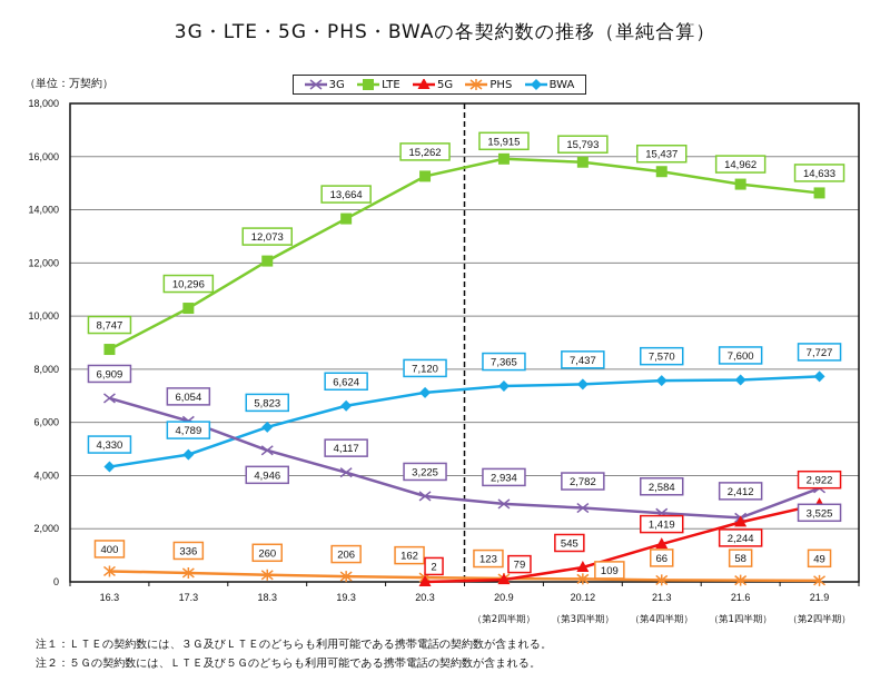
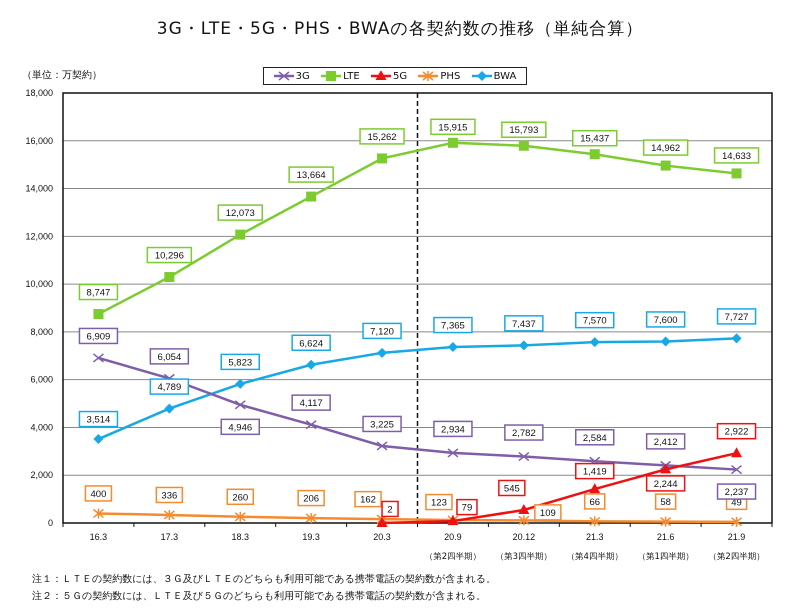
BWA/16.3: 4,330 -> 3,514
3G/21.9: 3,525 -> 2,237
